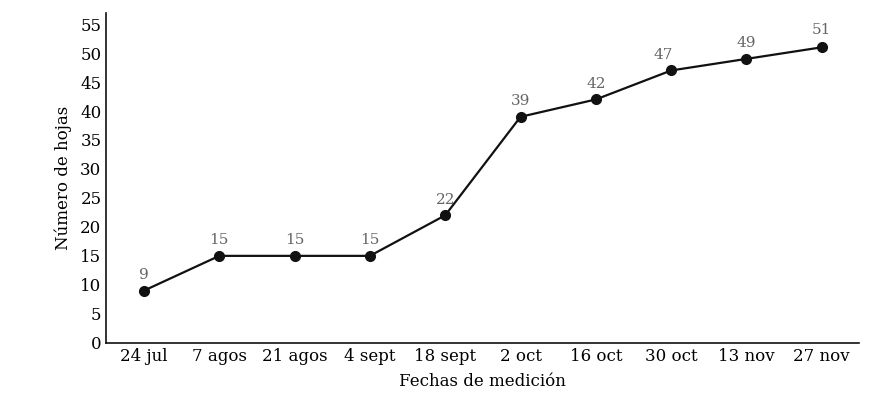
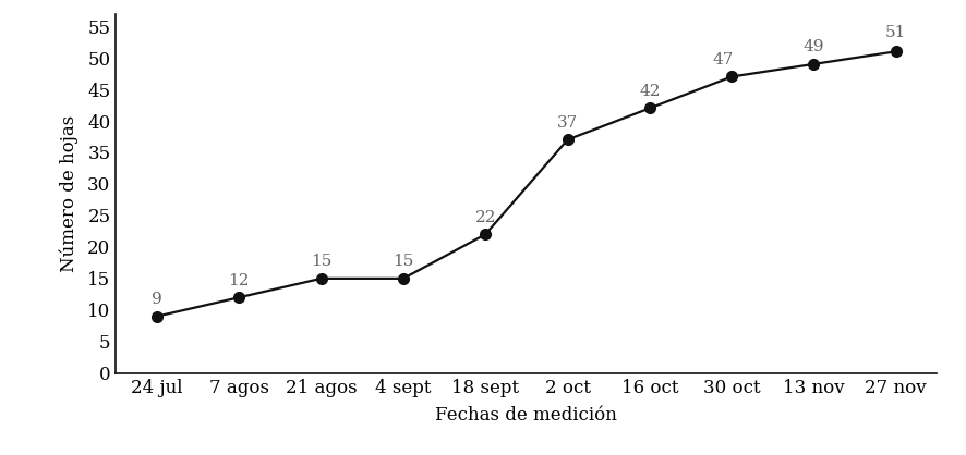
7 agos: 15 -> 12
2 oct: 39 -> 37
